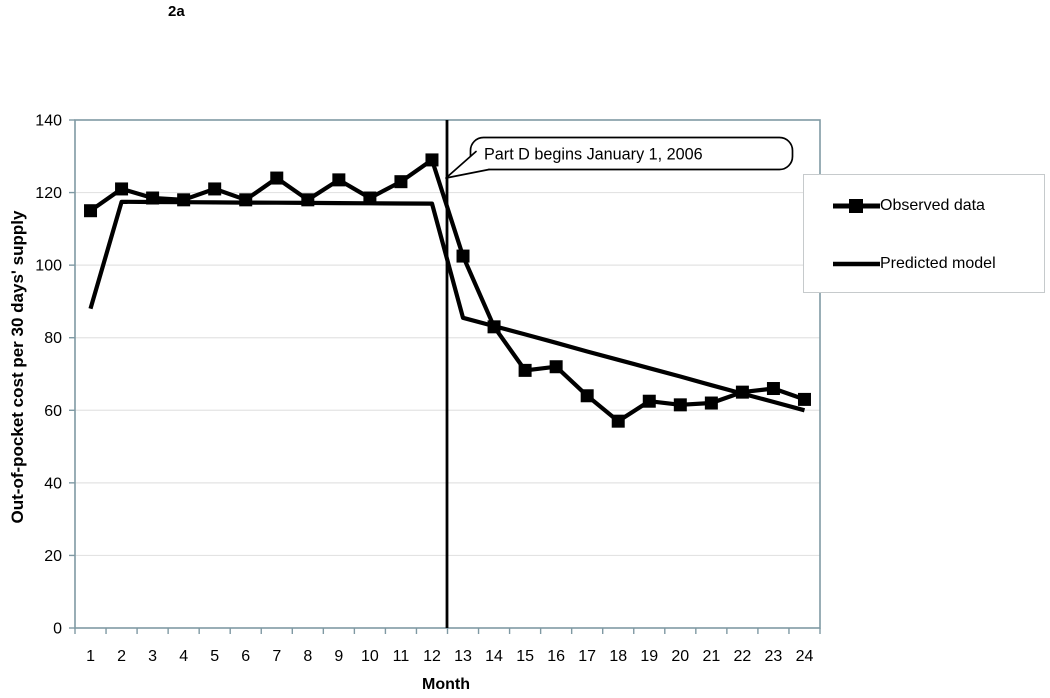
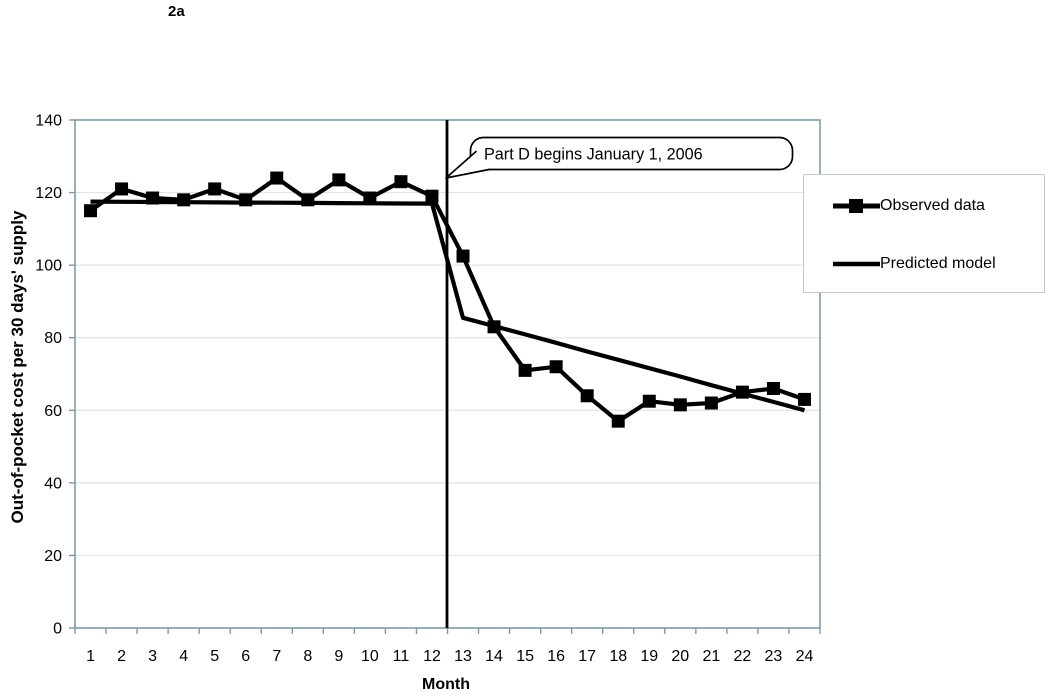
Predicted model/1: 88 -> 118
Observed data/12: 129 -> 119
